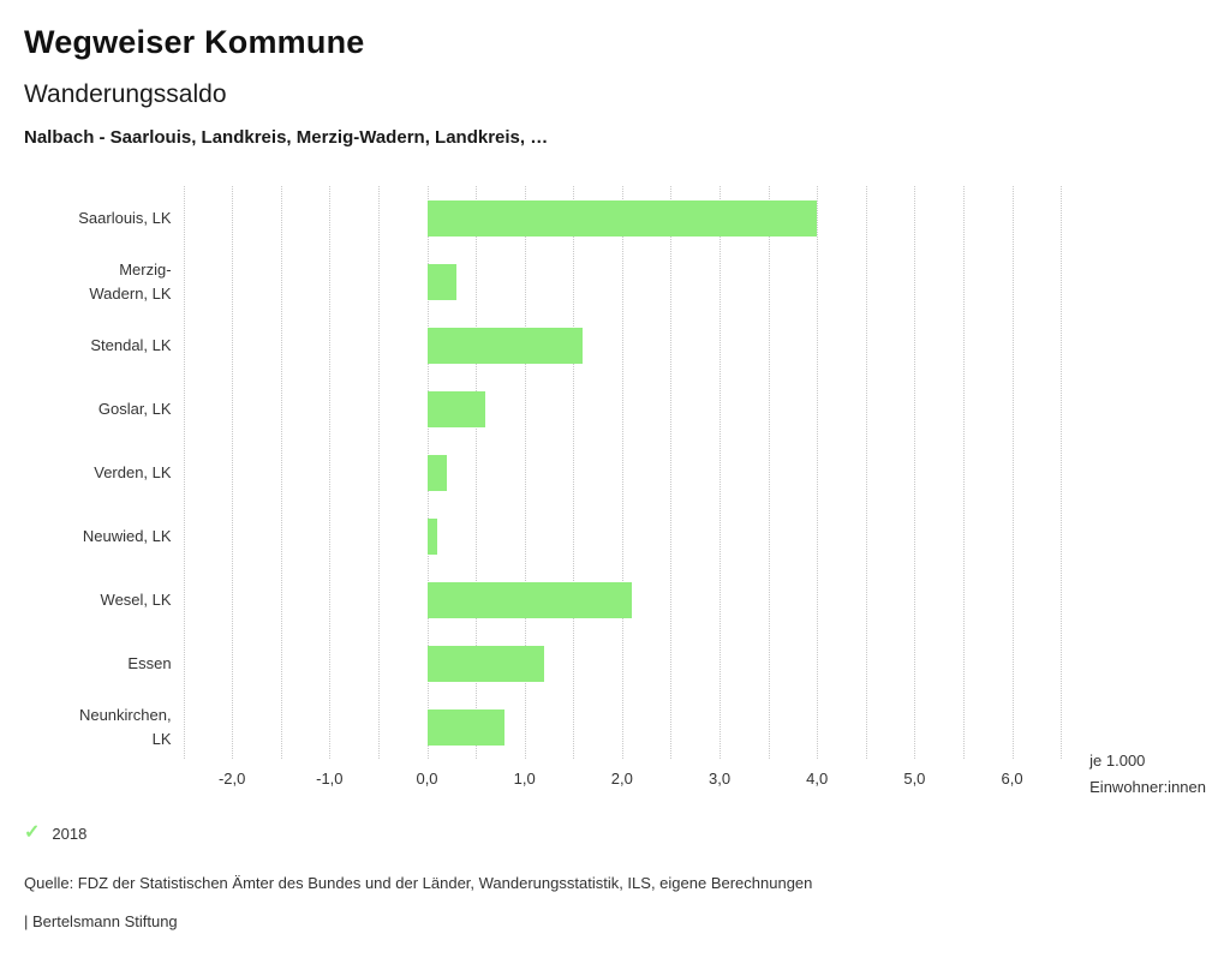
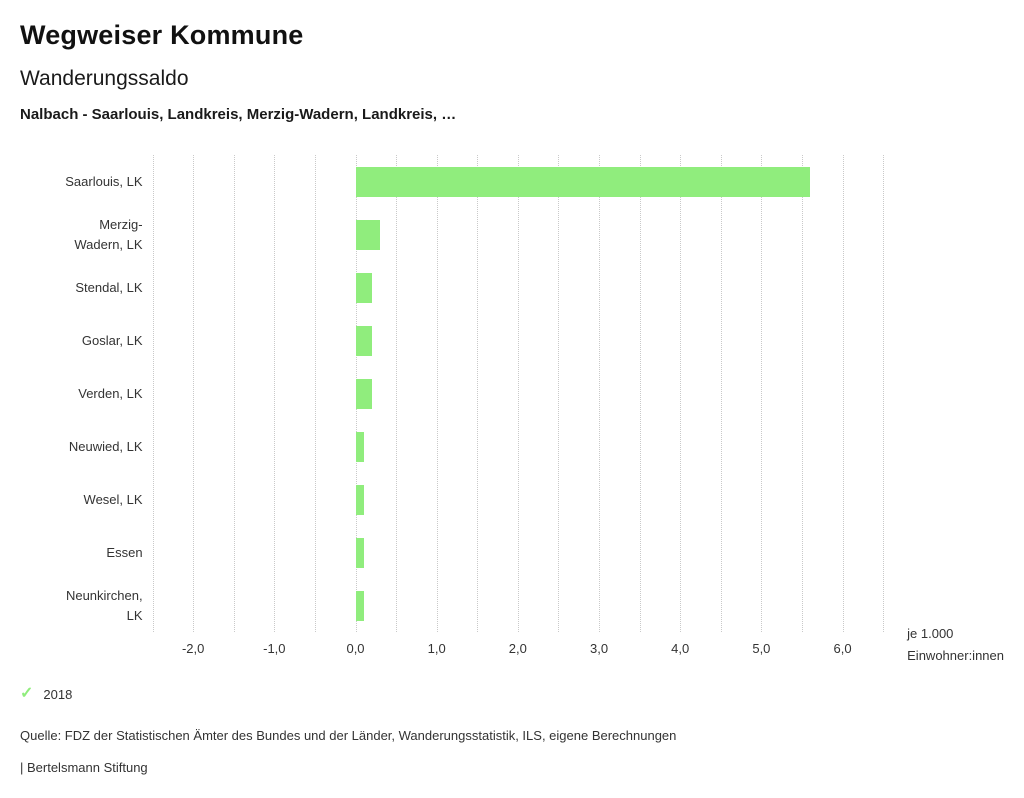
Saarlouis, LK: 4,0 -> 5,6
Stendal, LK: 1,6 -> 0,2
Goslar, LK: 0,6 -> 0,2
Wesel, LK: 2,1 -> 0,1
Essen: 1,2 -> 0,1
Neunkirchen, LK: 0,8 -> 0,1
